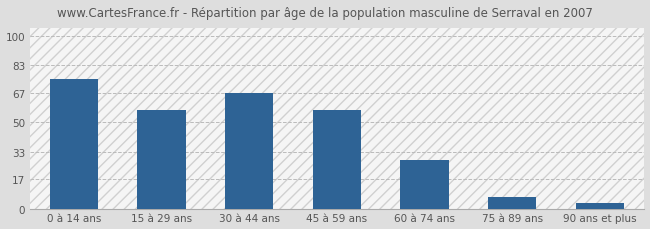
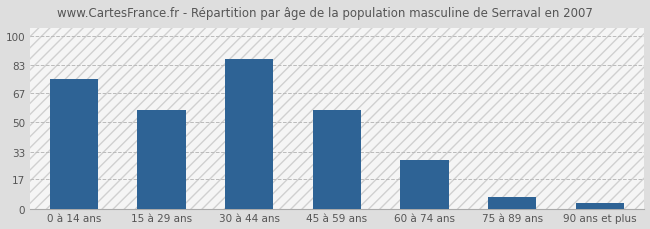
30 à 44 ans: 67 -> 87
